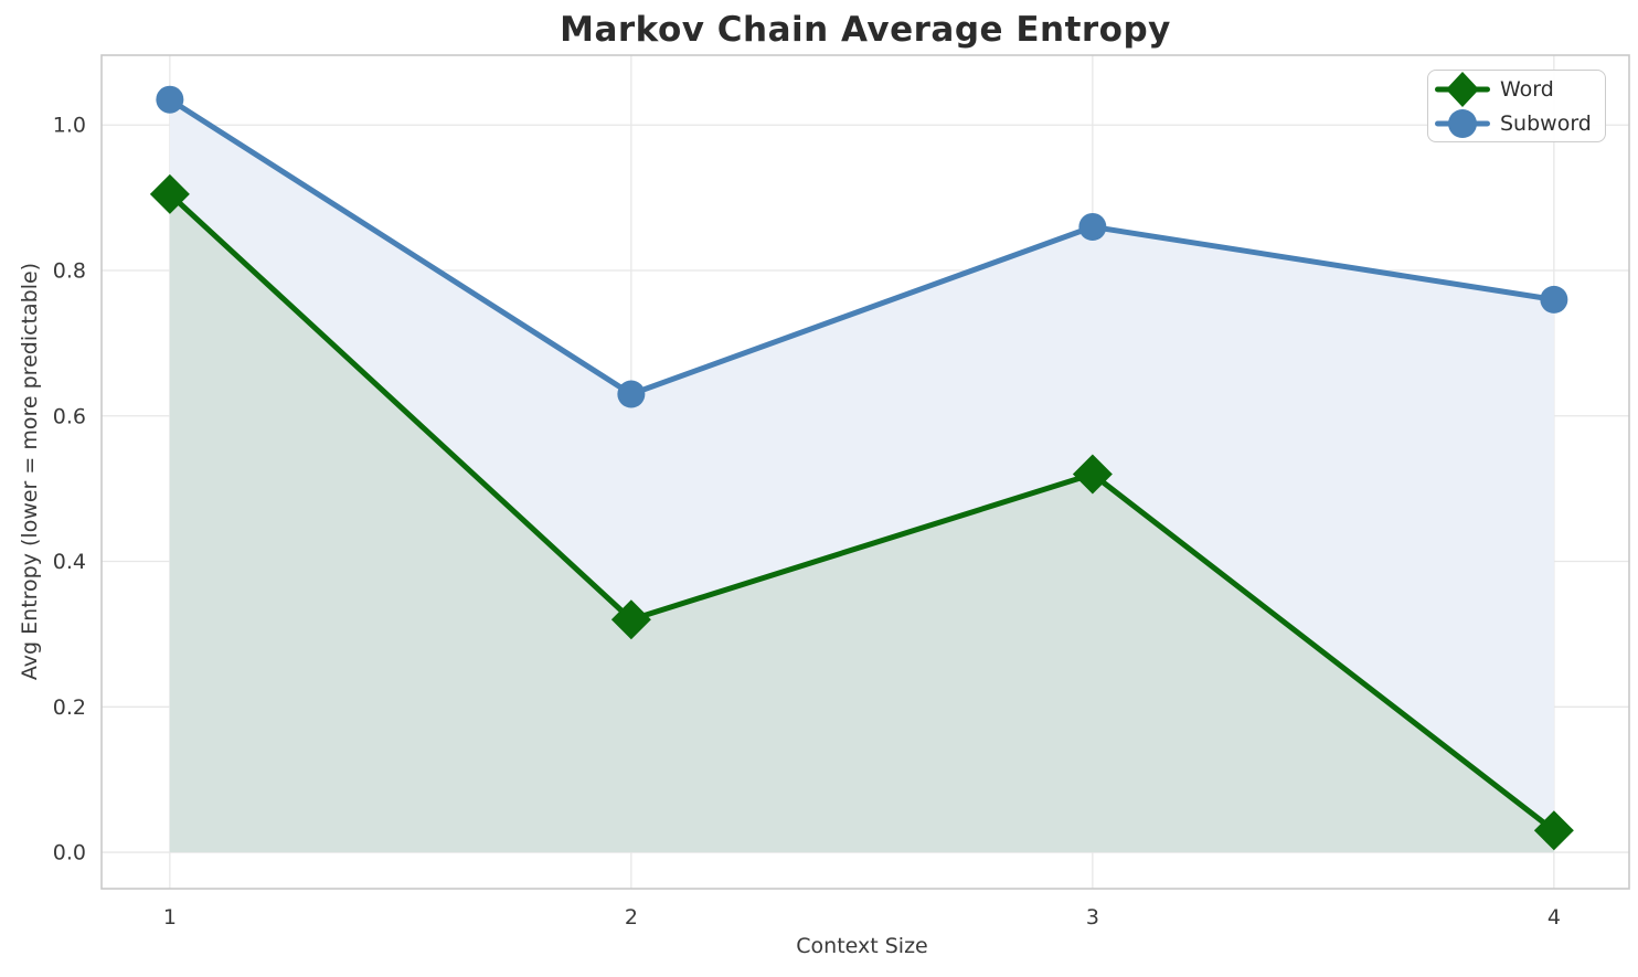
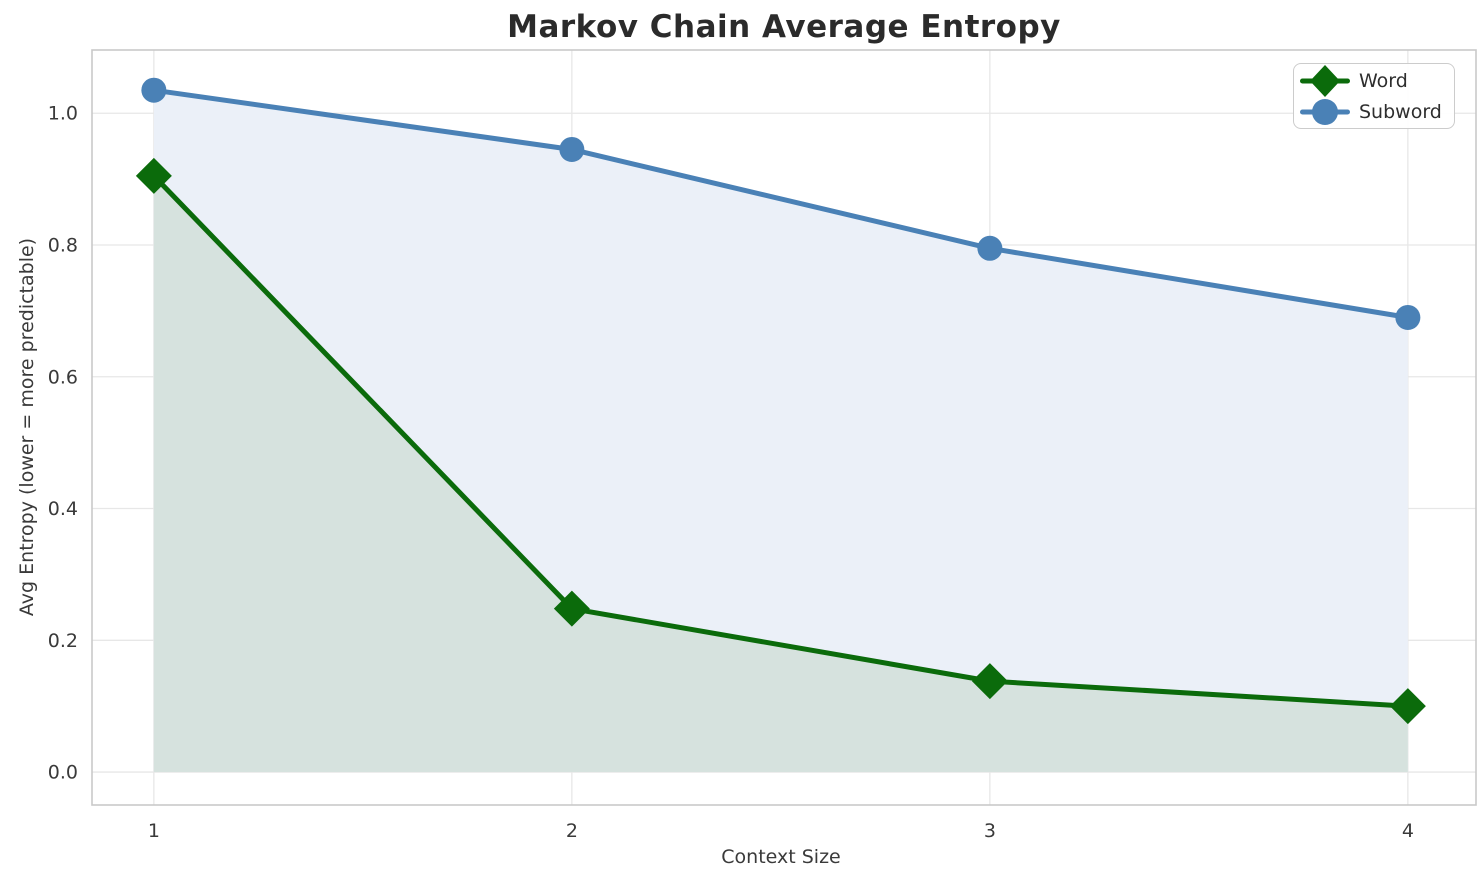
Word/2: 0.32 -> 0.25
Subword/2: 0.63 -> 0.94
Word/3: 0.52 -> 0.14
Subword/3: 0.86 -> 0.80
Word/4: 0.03 -> 0.10
Subword/4: 0.76 -> 0.69
